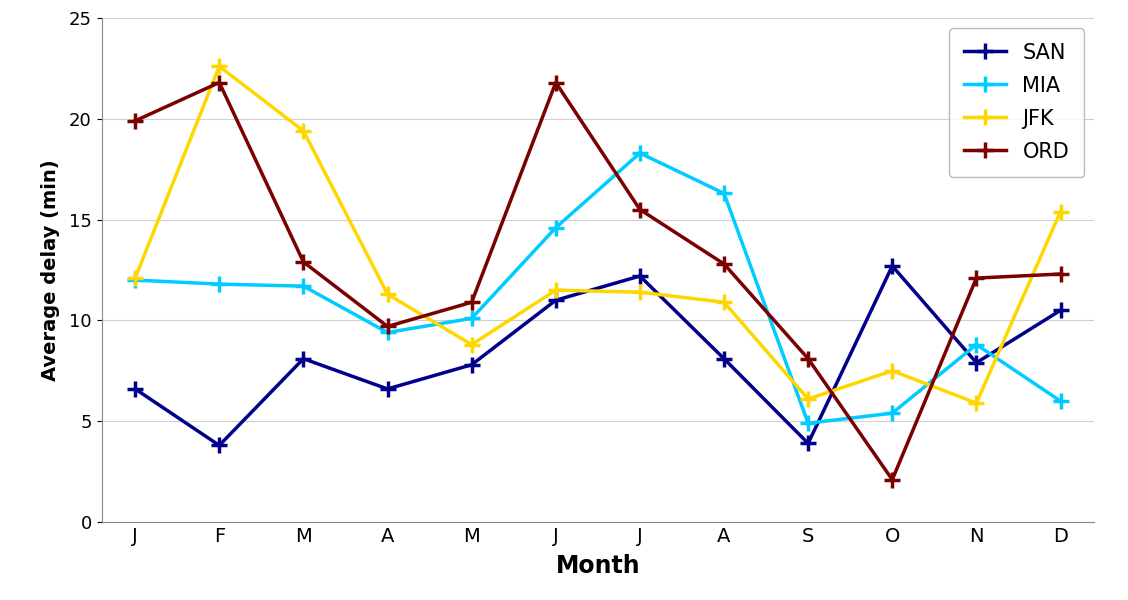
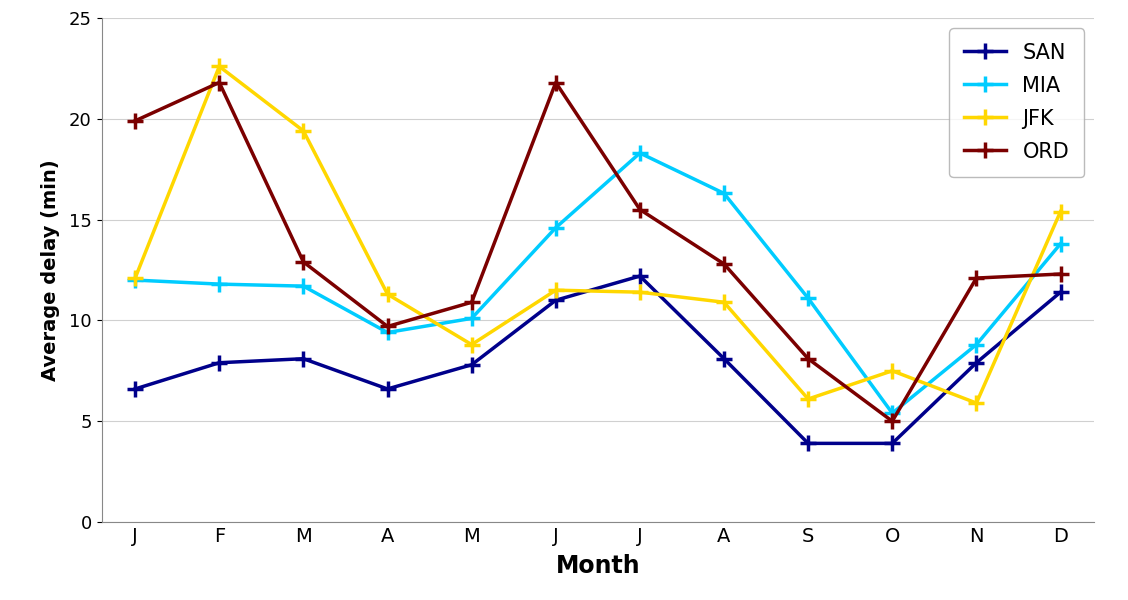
SAN/F: 3.8 -> 7.9
MIA/S: 4.9 -> 11.1
SAN/O: 12.7 -> 3.9
ORD/O: 2.1 -> 5.0
SAN/D: 10.5 -> 11.4
MIA/D: 6.0 -> 13.8
